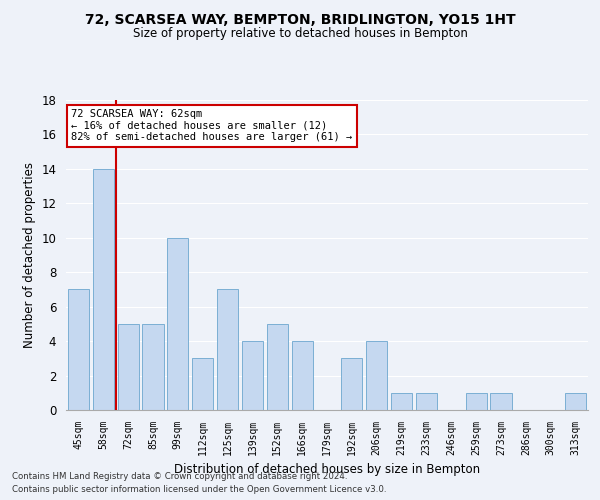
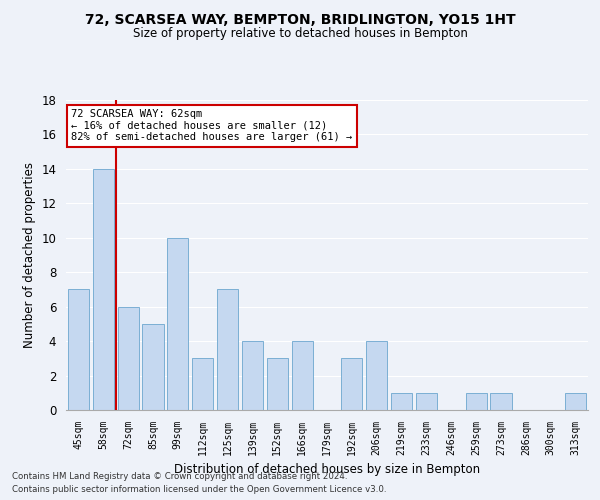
72sqm: 5 -> 6
152sqm: 5 -> 3
